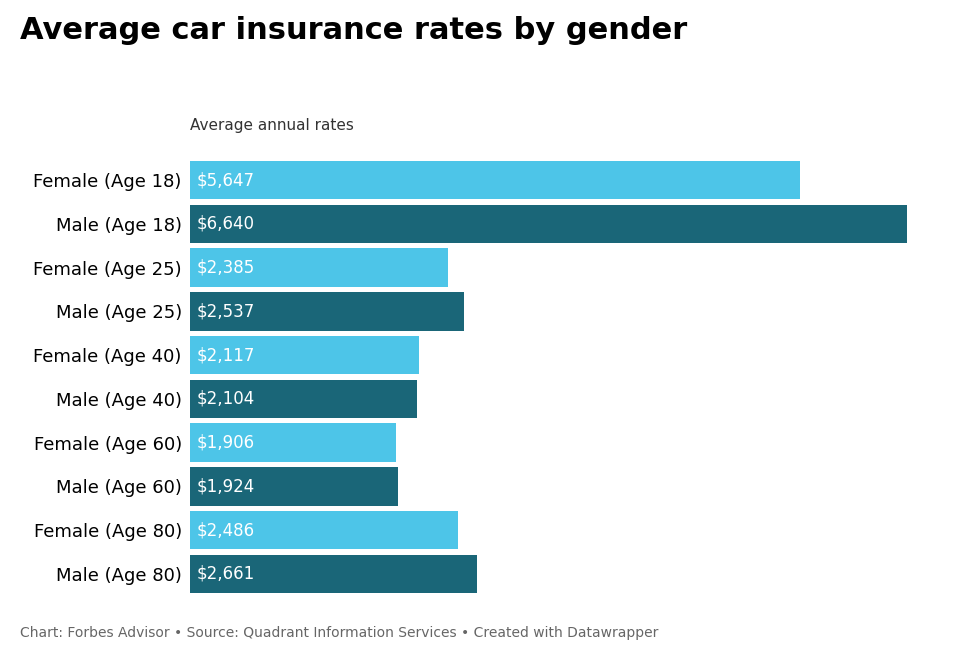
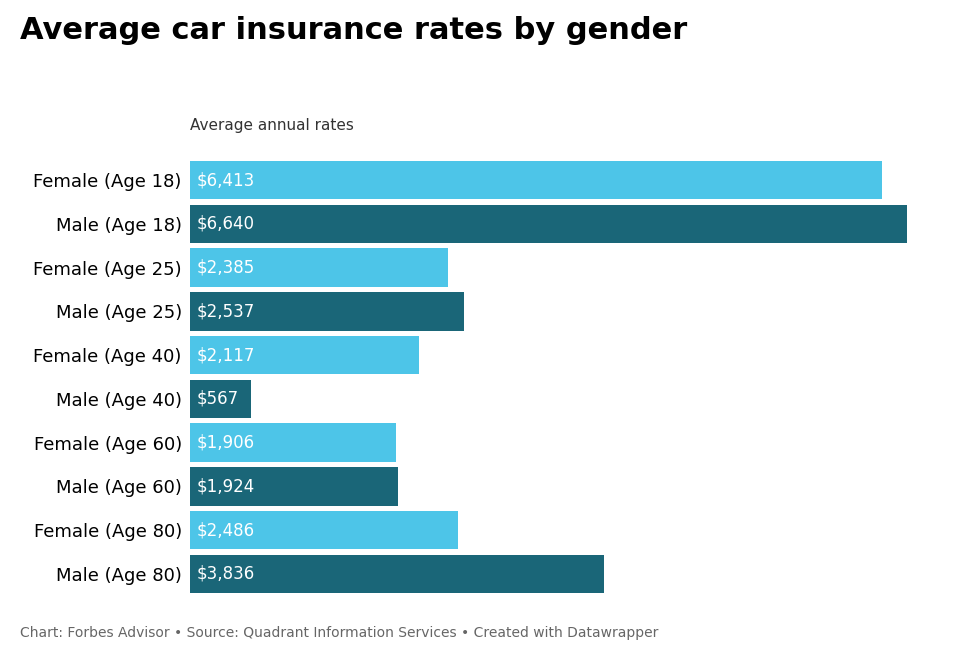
Female (Age 18): $5,647 -> $6,413
Male (Age 40): $2,104 -> $567
Male (Age 80): $2,661 -> $3,836
